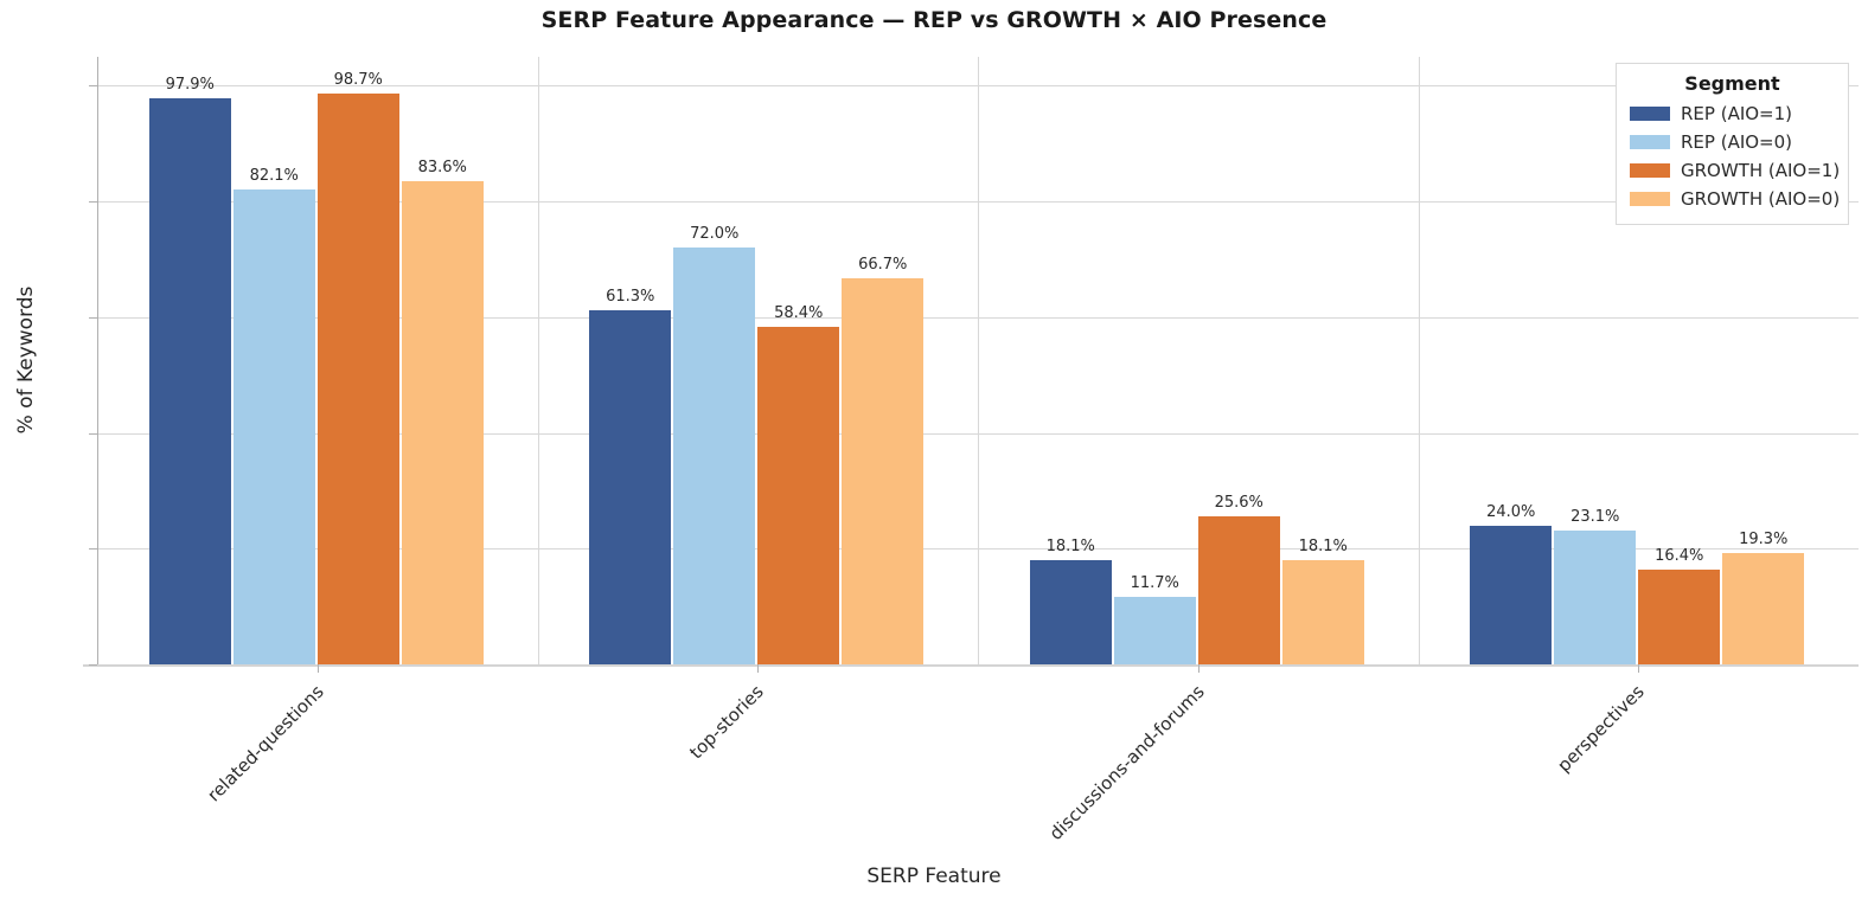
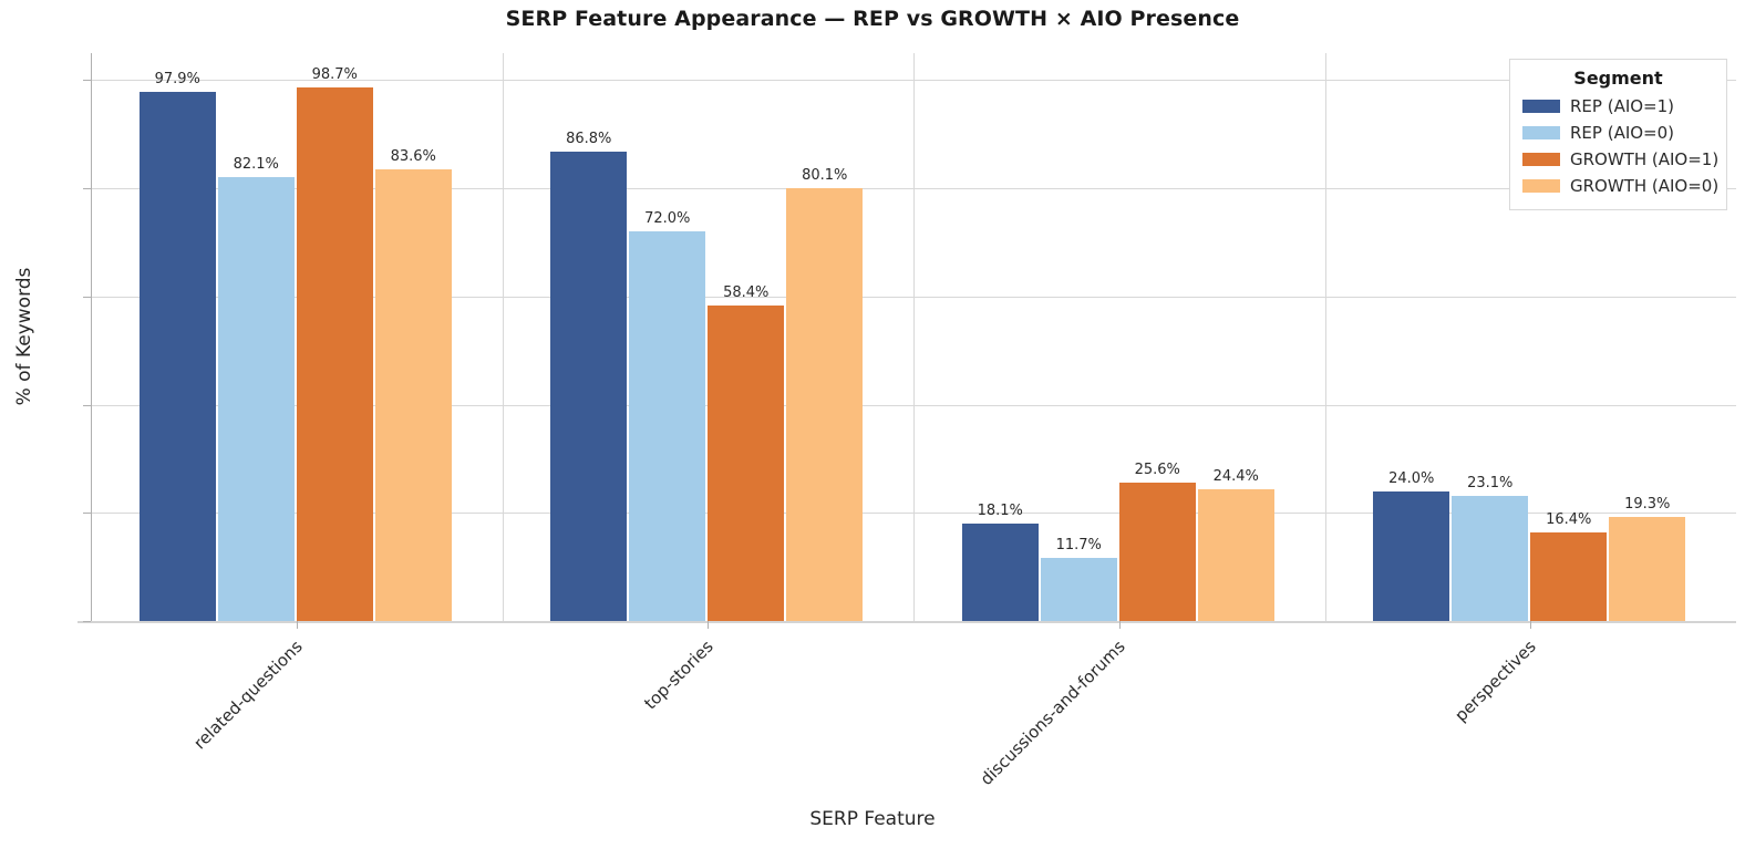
REP (AIO=1)/top-stories: 61.3% -> 86.8%
GROWTH (AIO=0)/top-stories: 66.7% -> 80.1%
GROWTH (AIO=0)/discussions-and-forums: 18.1% -> 24.4%
